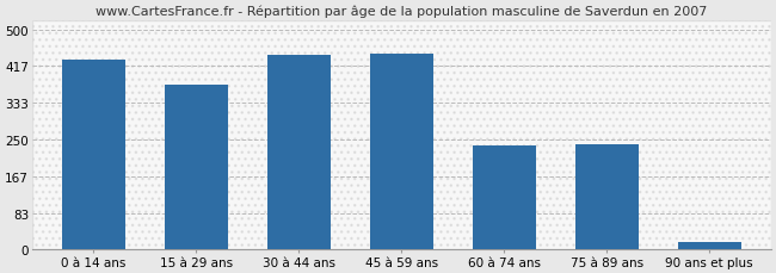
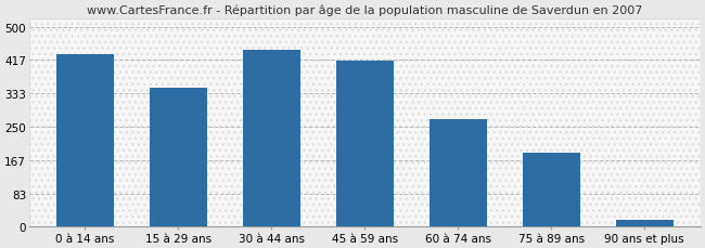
15 à 29 ans: 375 -> 348
45 à 59 ans: 445 -> 415
60 à 74 ans: 235 -> 270
75 à 89 ans: 240 -> 185
